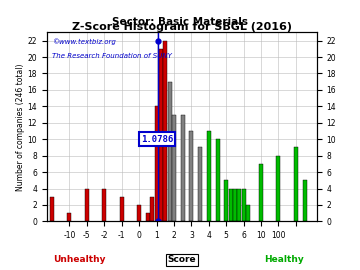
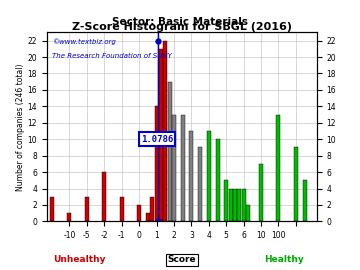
-5: 4 -> 3
-2: 4 -> 6
100: 8 -> 13
